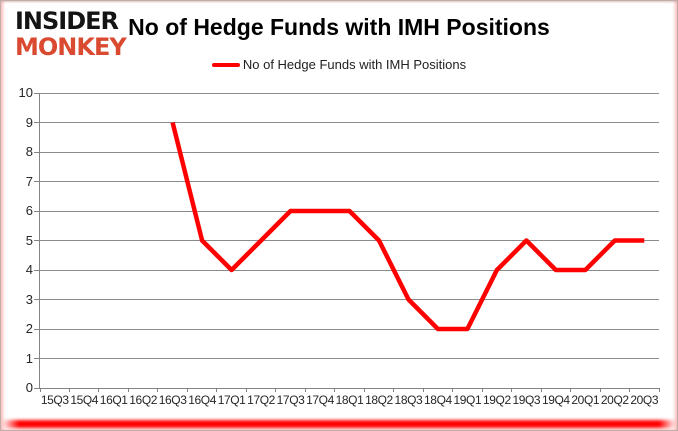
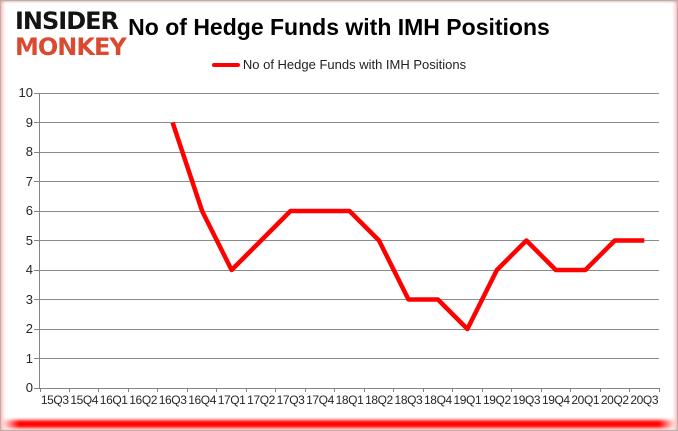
16Q4: 5 -> 6
18Q4: 2 -> 3
